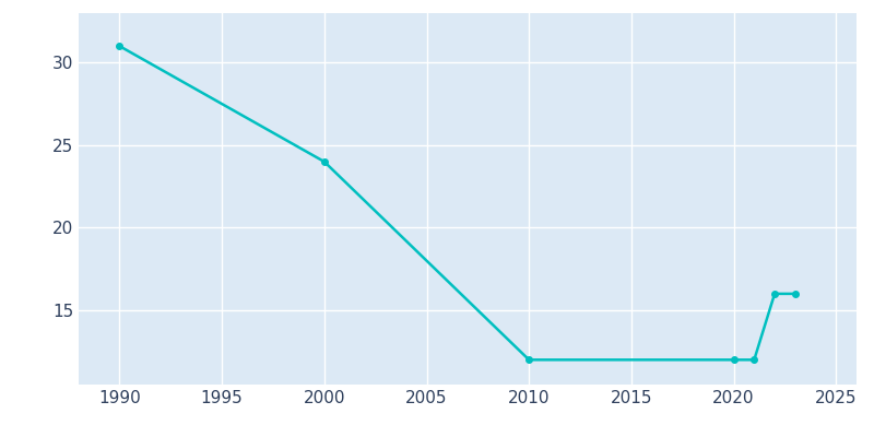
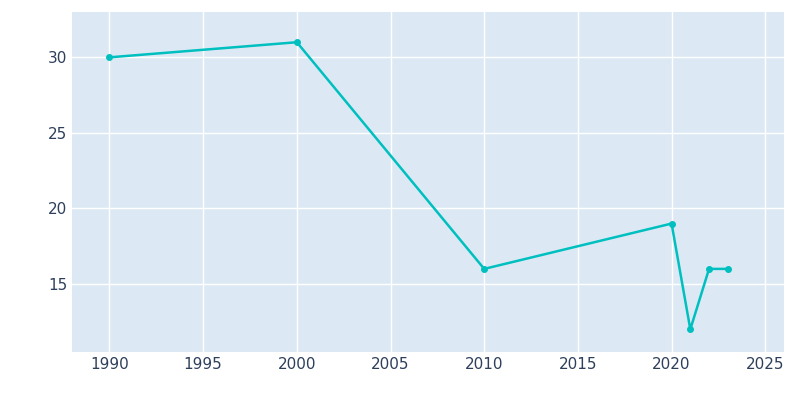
1990: 31 -> 30
2000: 24 -> 31
2010: 12 -> 16
2020: 12 -> 19
